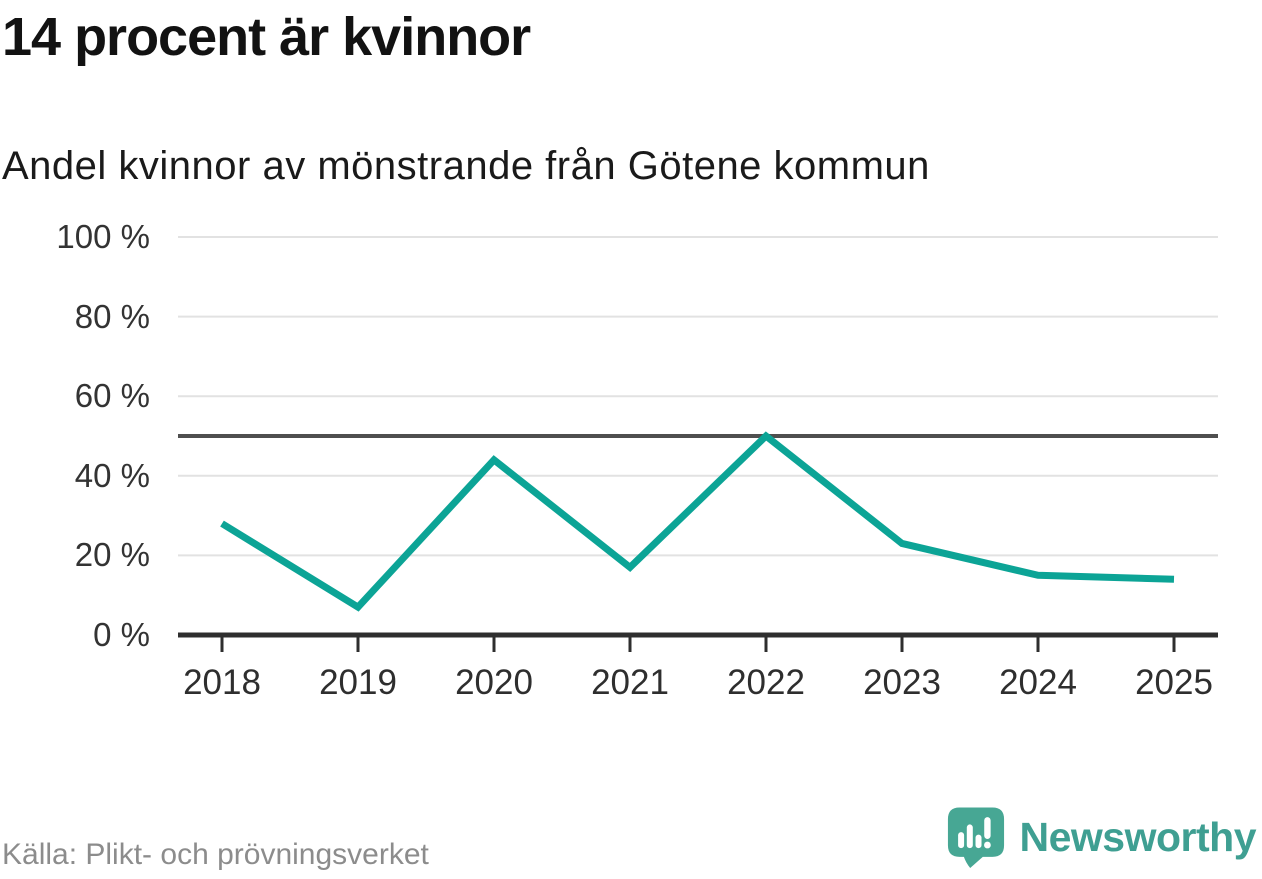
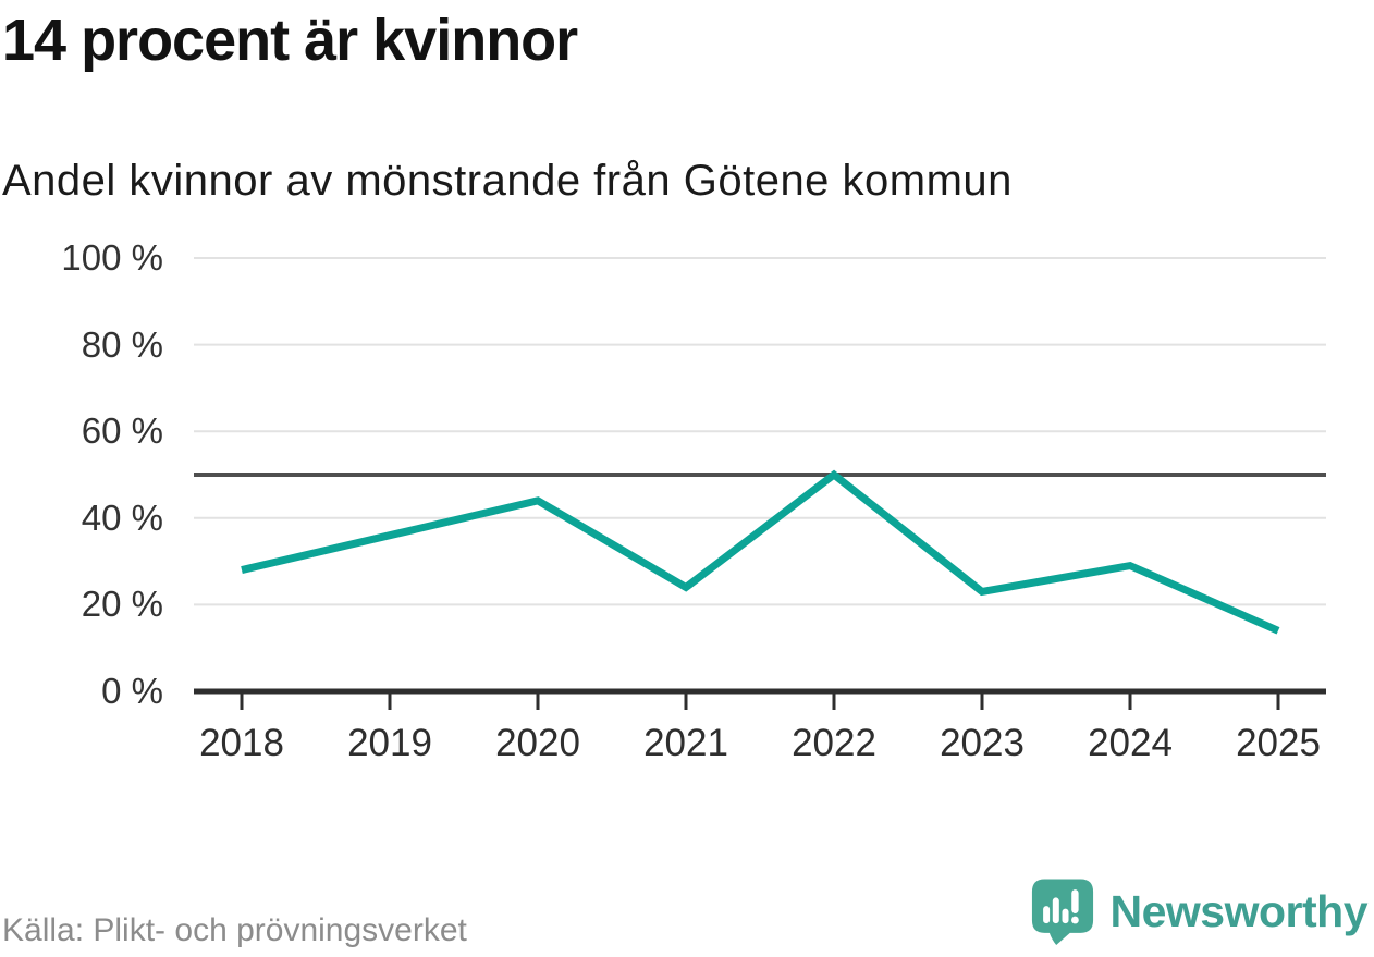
2019: 7% -> 36%
2021: 17% -> 24%
2024: 15% -> 29%
